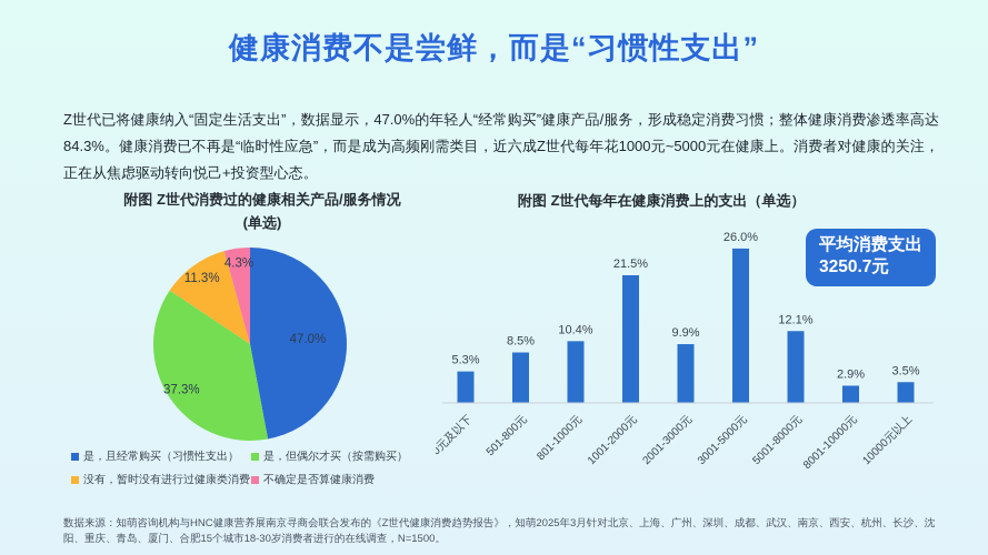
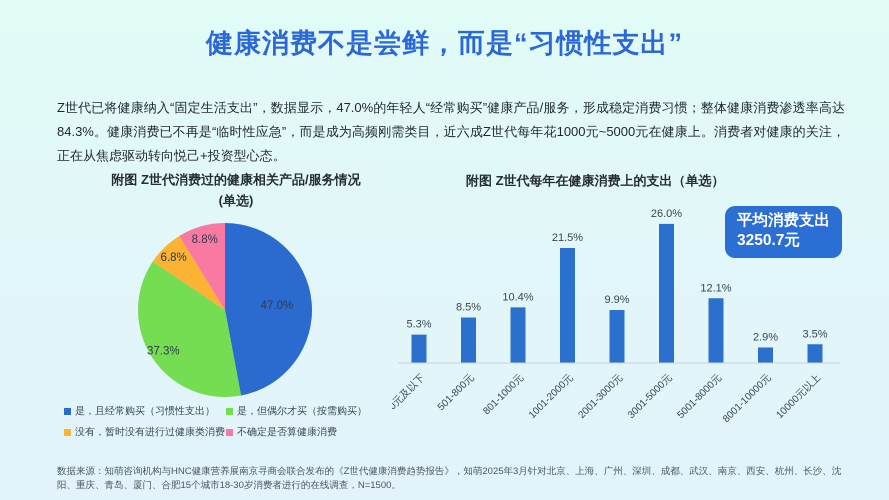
附图 Z世代消费过的健康相关产品/服务情况/没有，暂时没有进行过健康类消费: 11.3% -> 6.8%
附图 Z世代消费过的健康相关产品/服务情况/不确定是否算健康消费: 4.3% -> 8.8%
